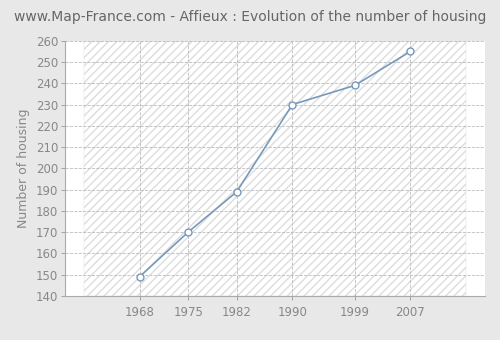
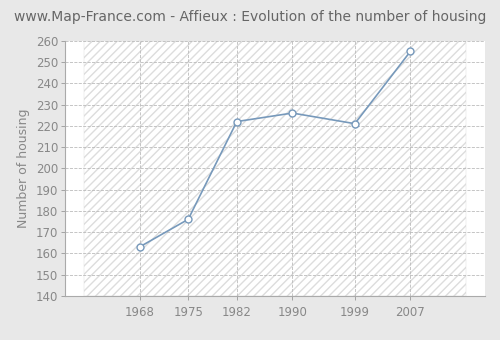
1968: 149 -> 163
1975: 170 -> 176
1982: 189 -> 222
1990: 230 -> 226
1999: 239 -> 221
